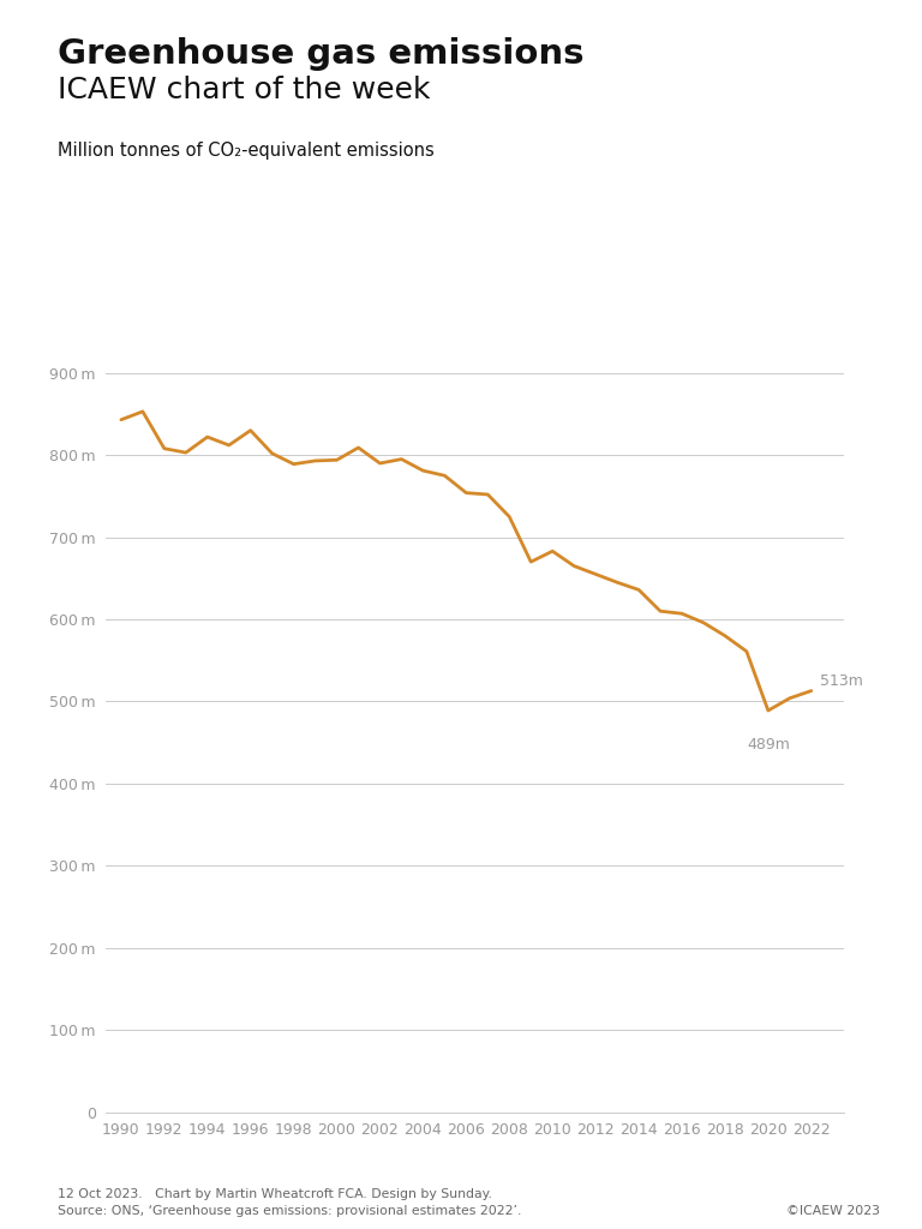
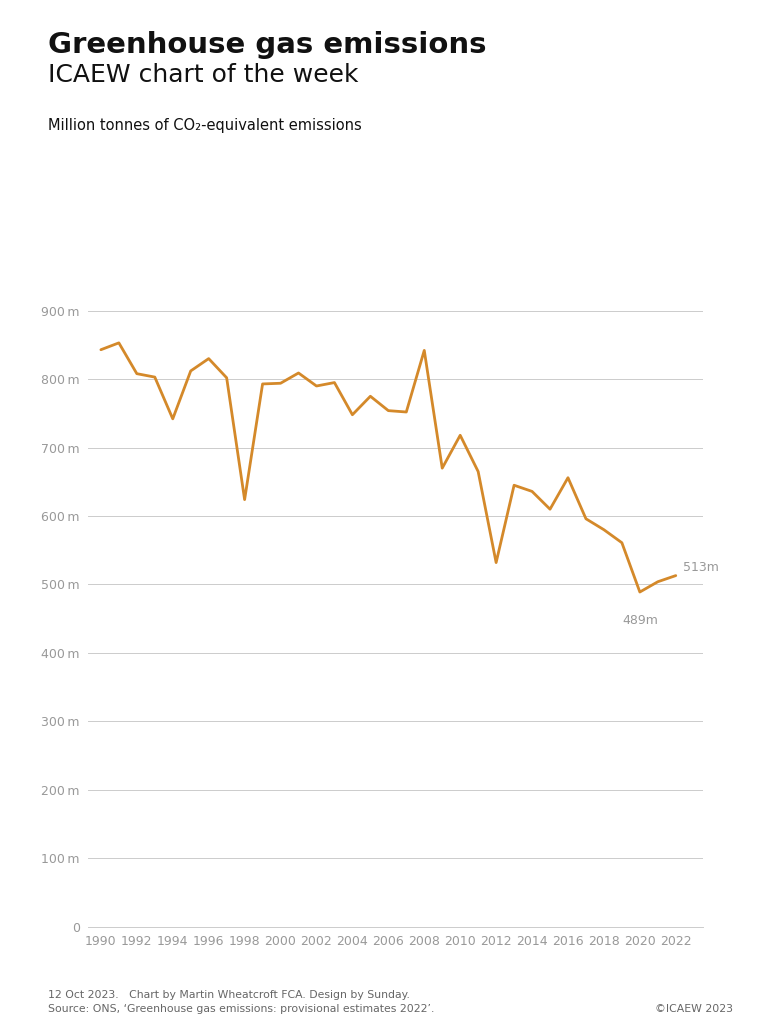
1994: 822 m -> 742 m
1998: 789 m -> 624 m
2004: 781 m -> 748 m
2008: 725 m -> 842 m
2010: 683 m -> 718 m
2012: 655 m -> 532 m
2016: 607 m -> 656 m
